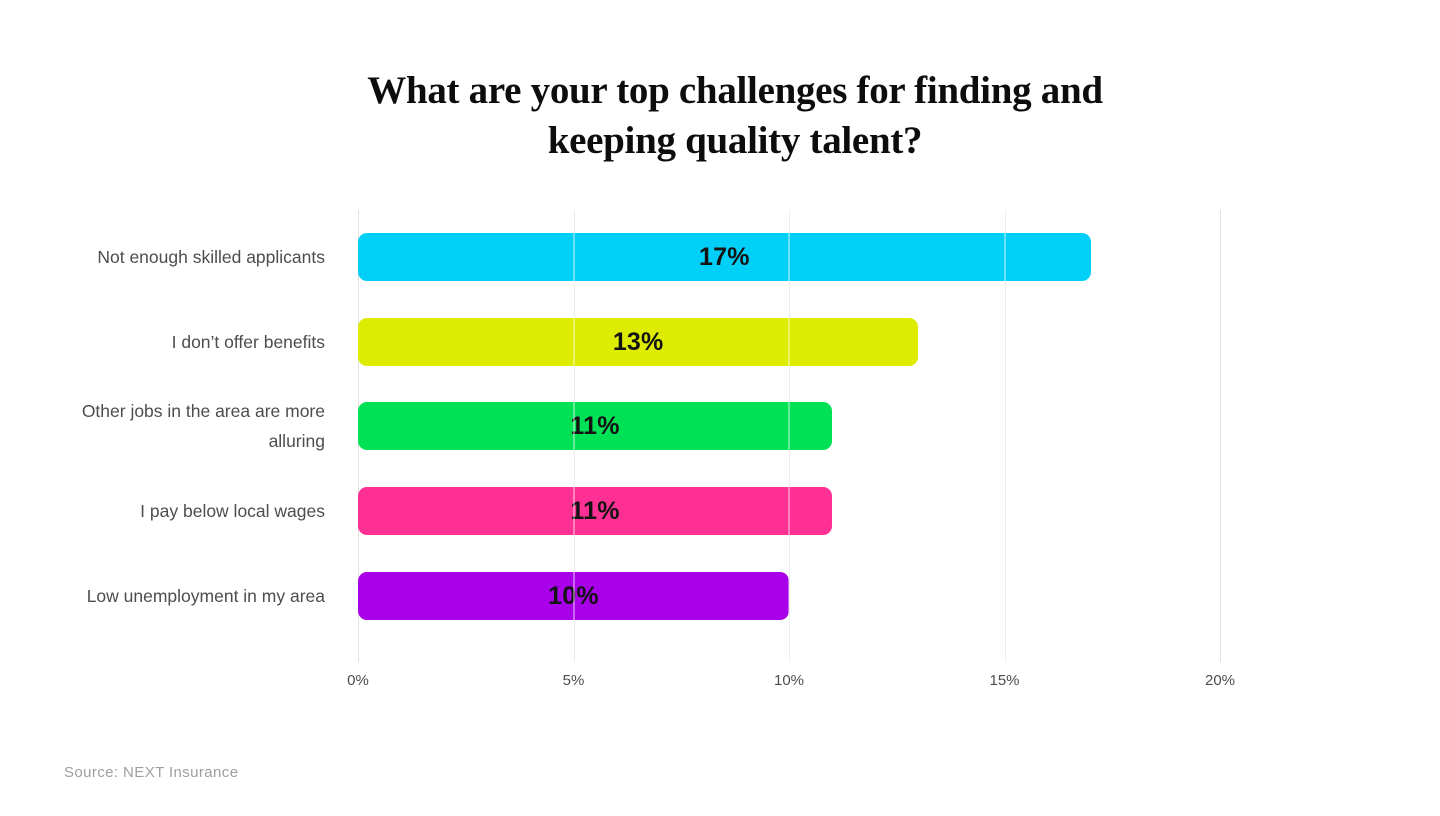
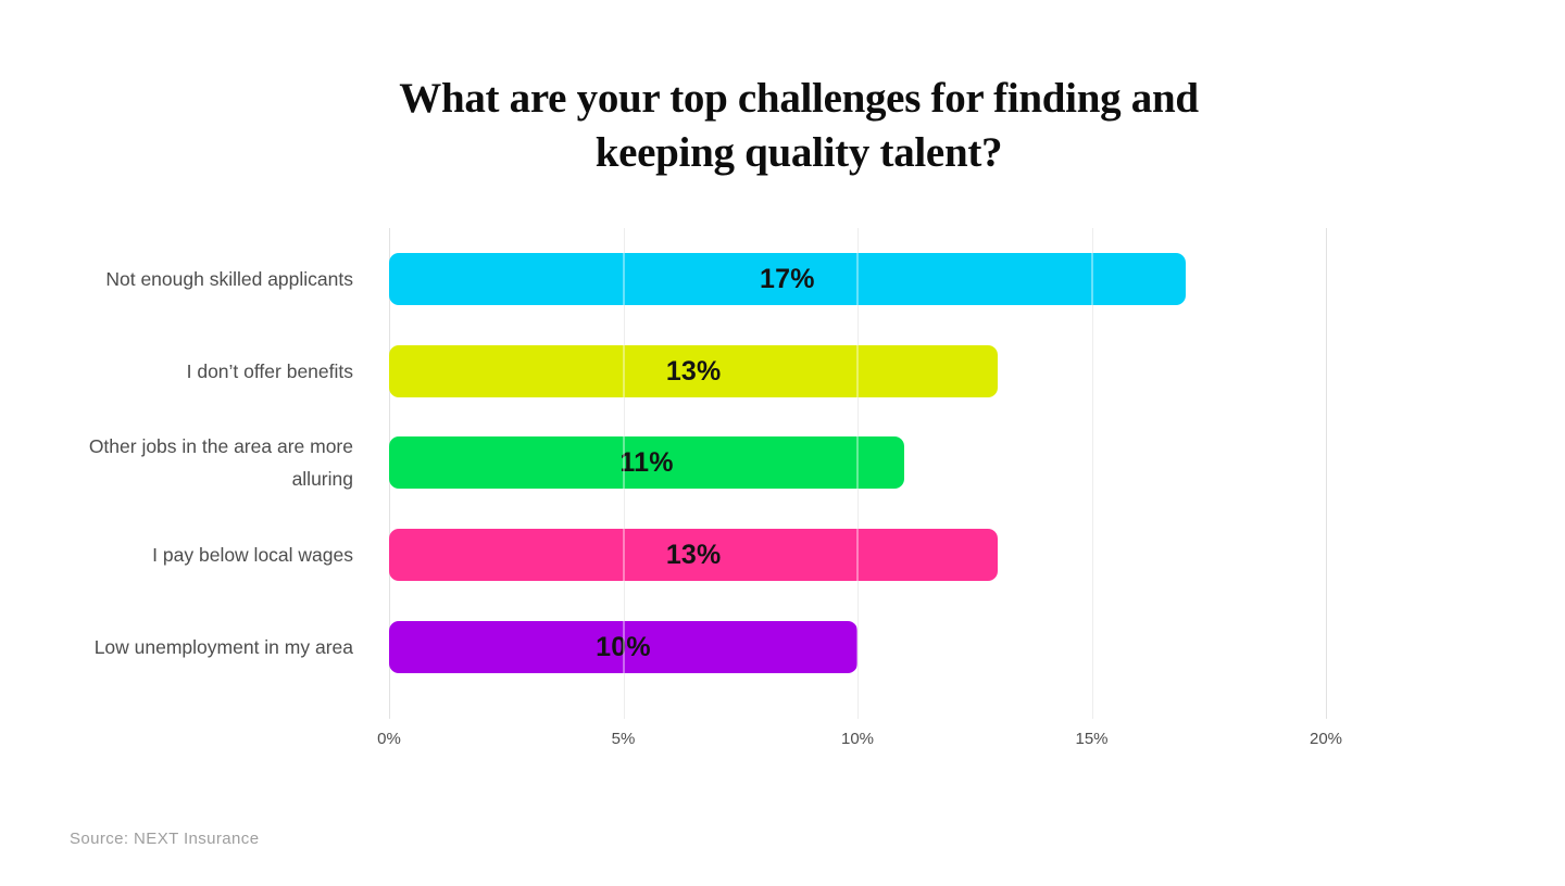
I pay below local wages: 11% -> 13%
